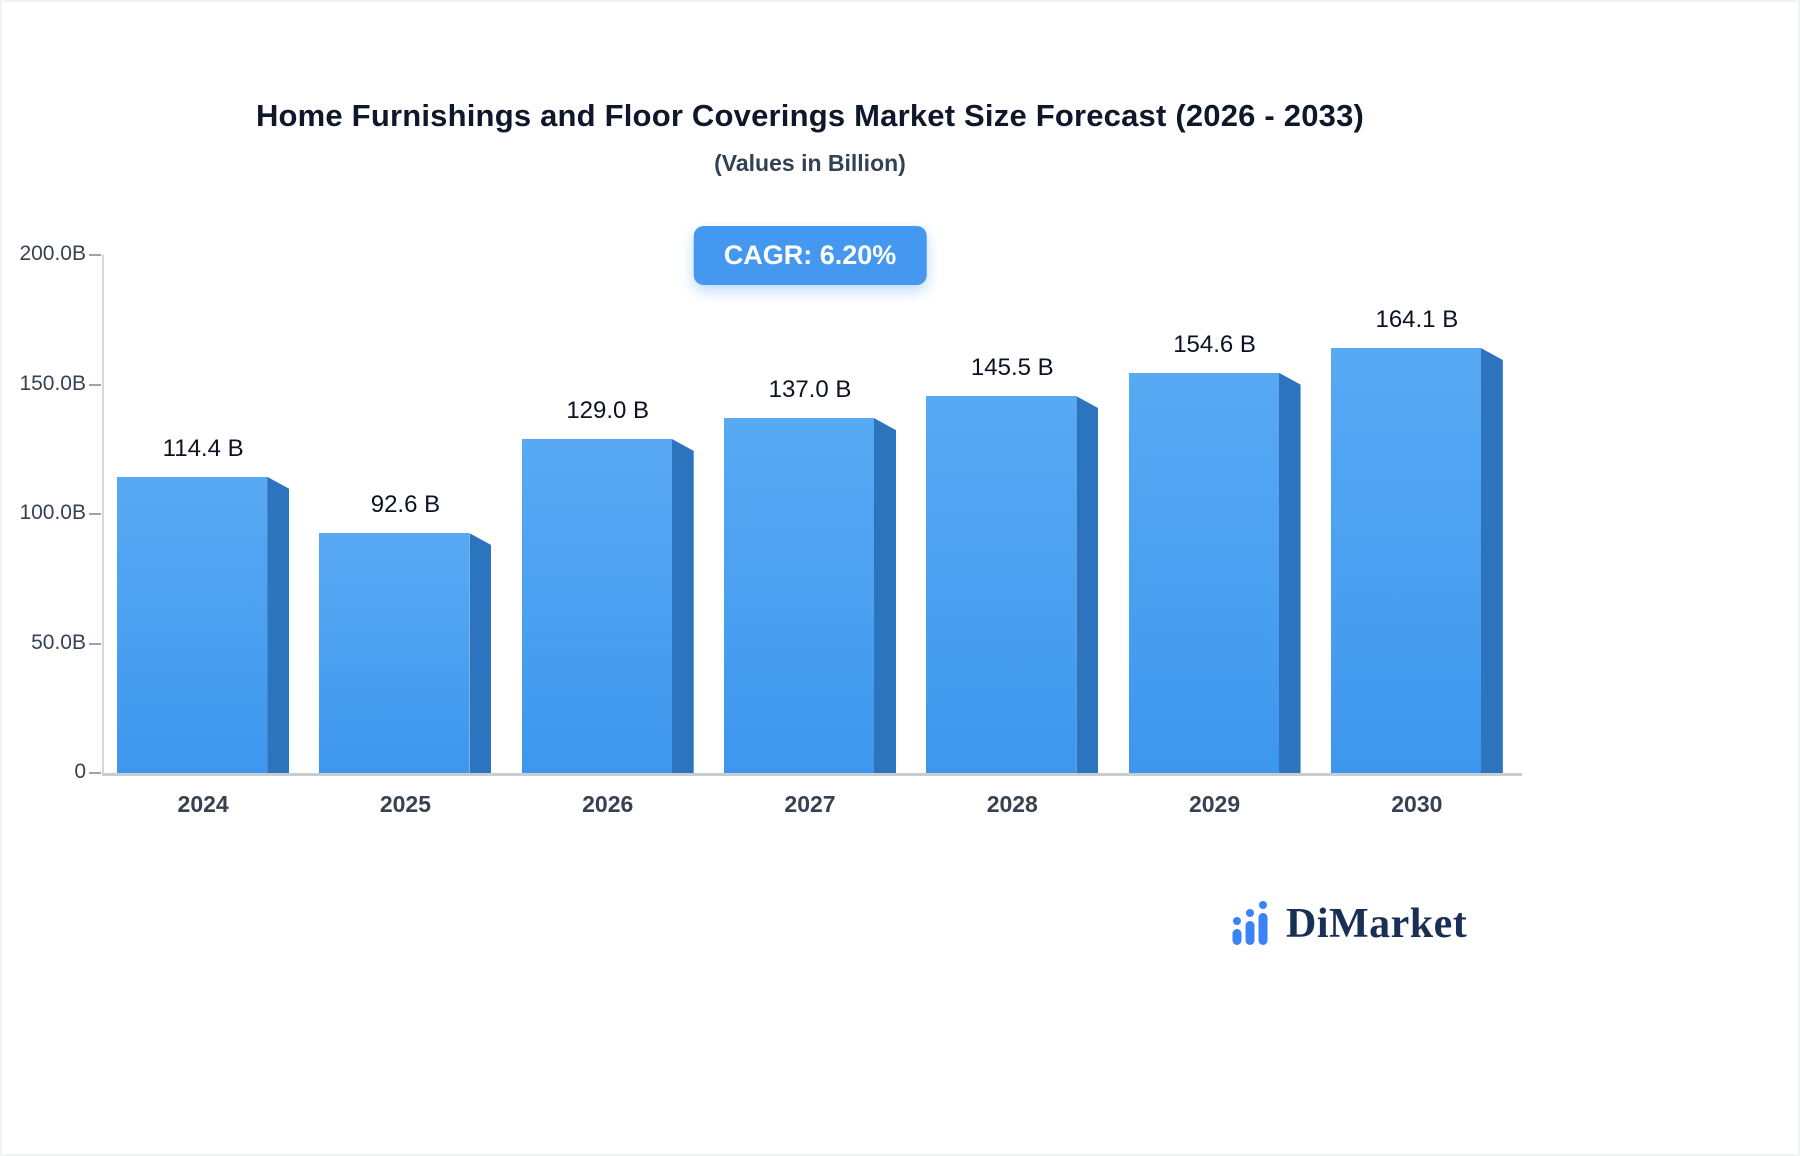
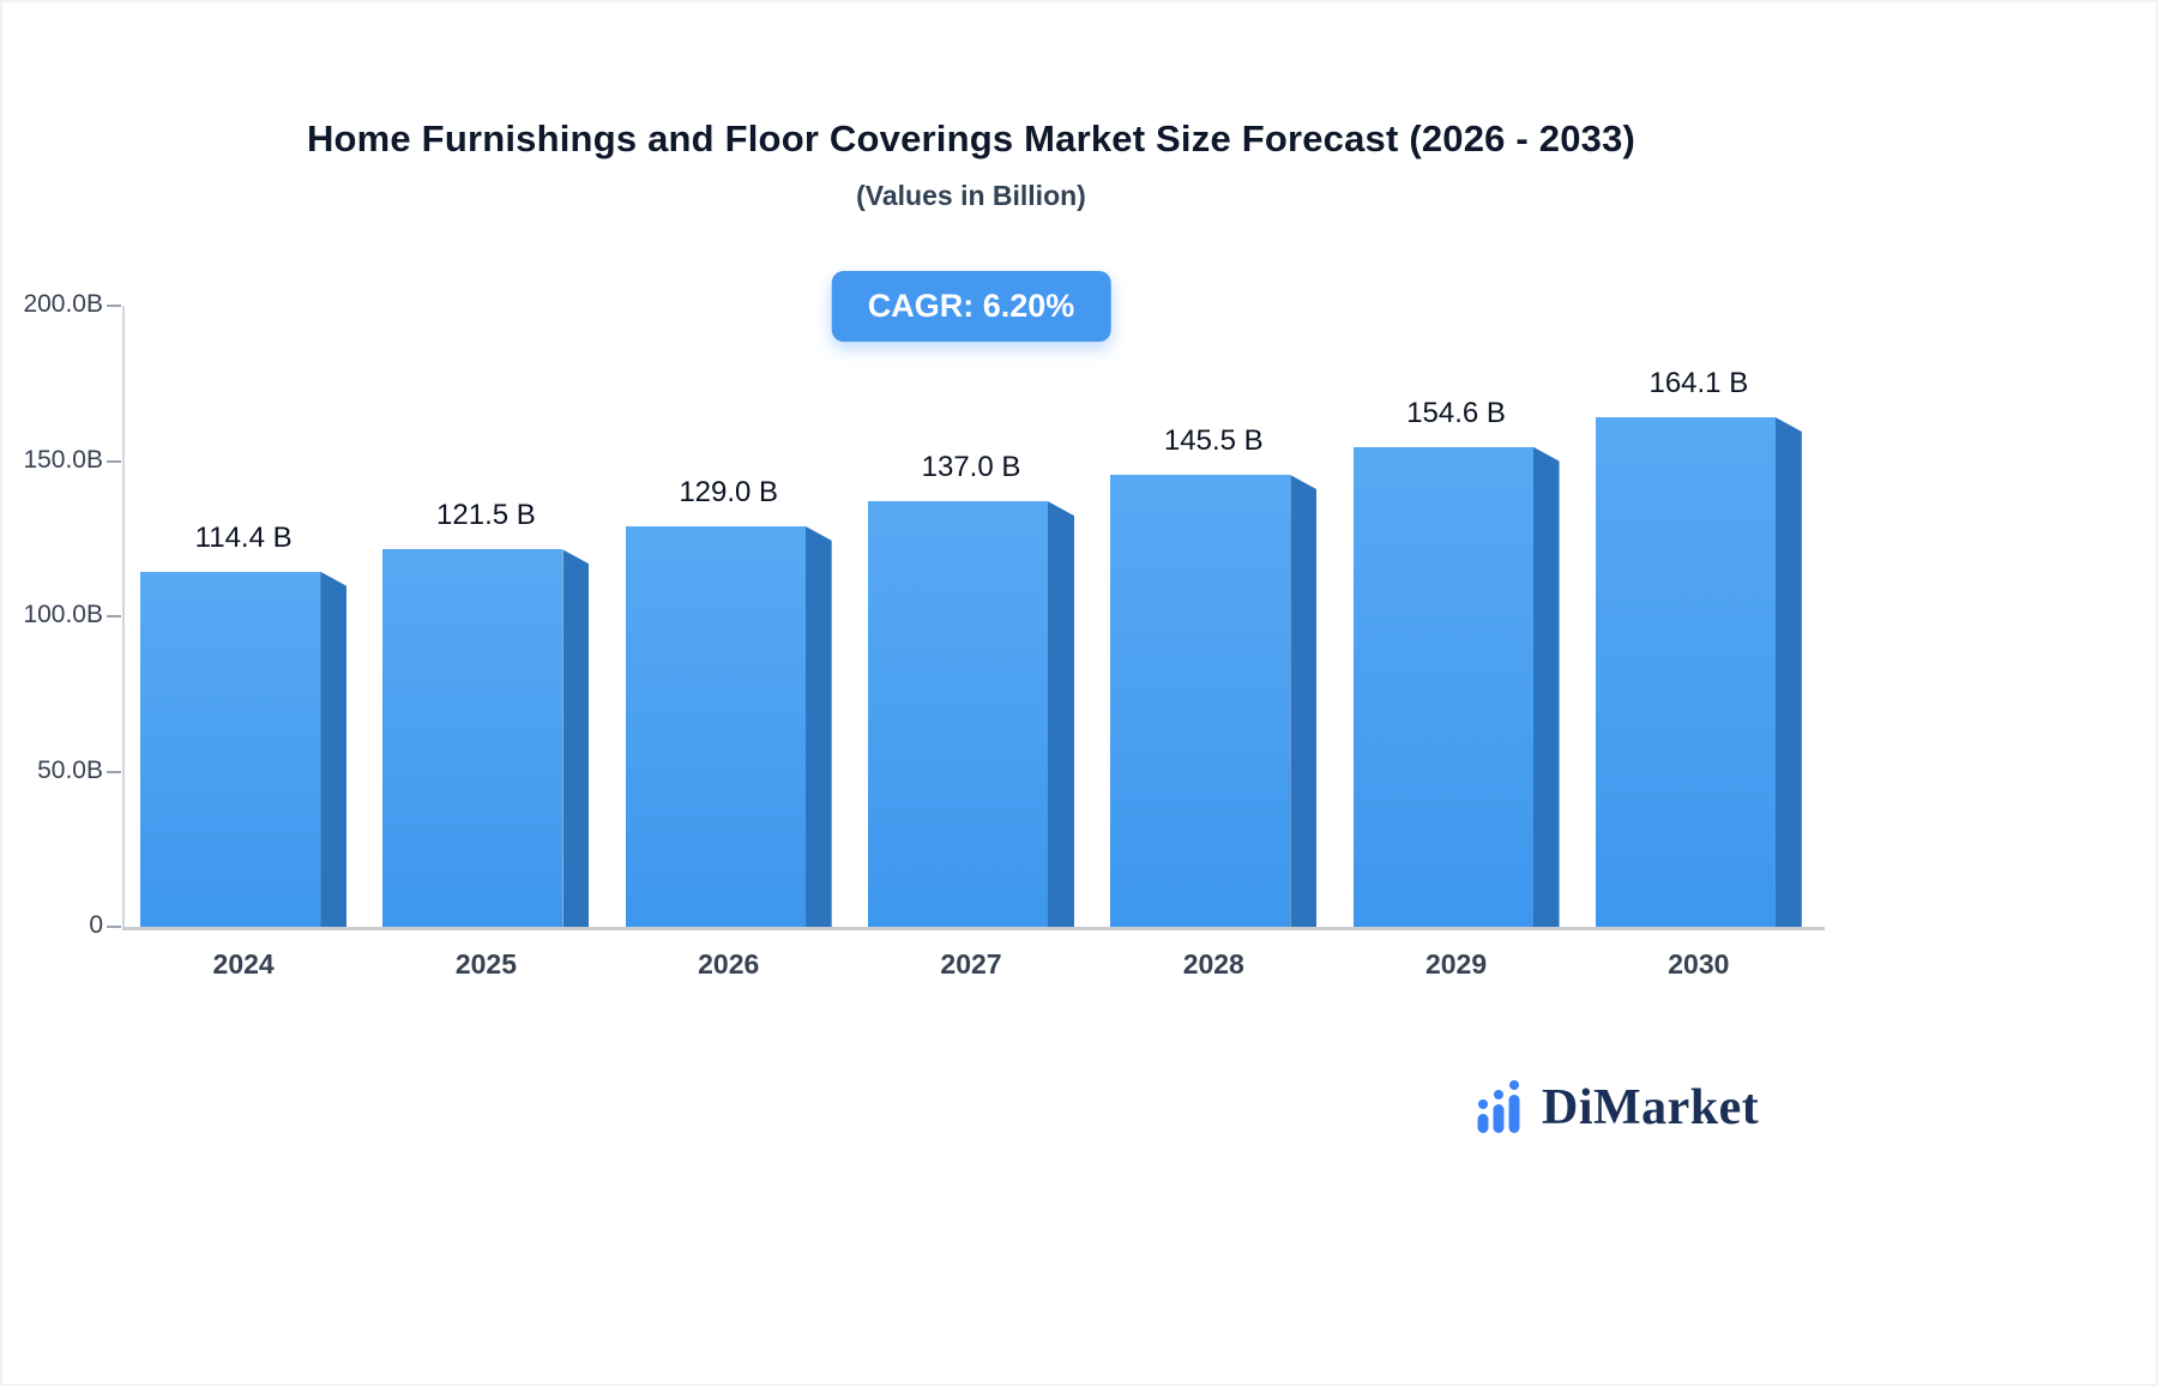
2025: 92.6 -> 121.5
